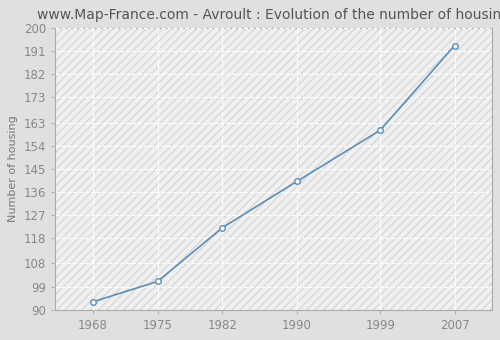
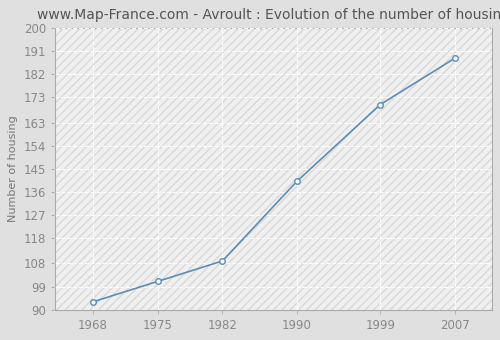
1982: 122 -> 109
1999: 160 -> 170
2007: 193 -> 188
